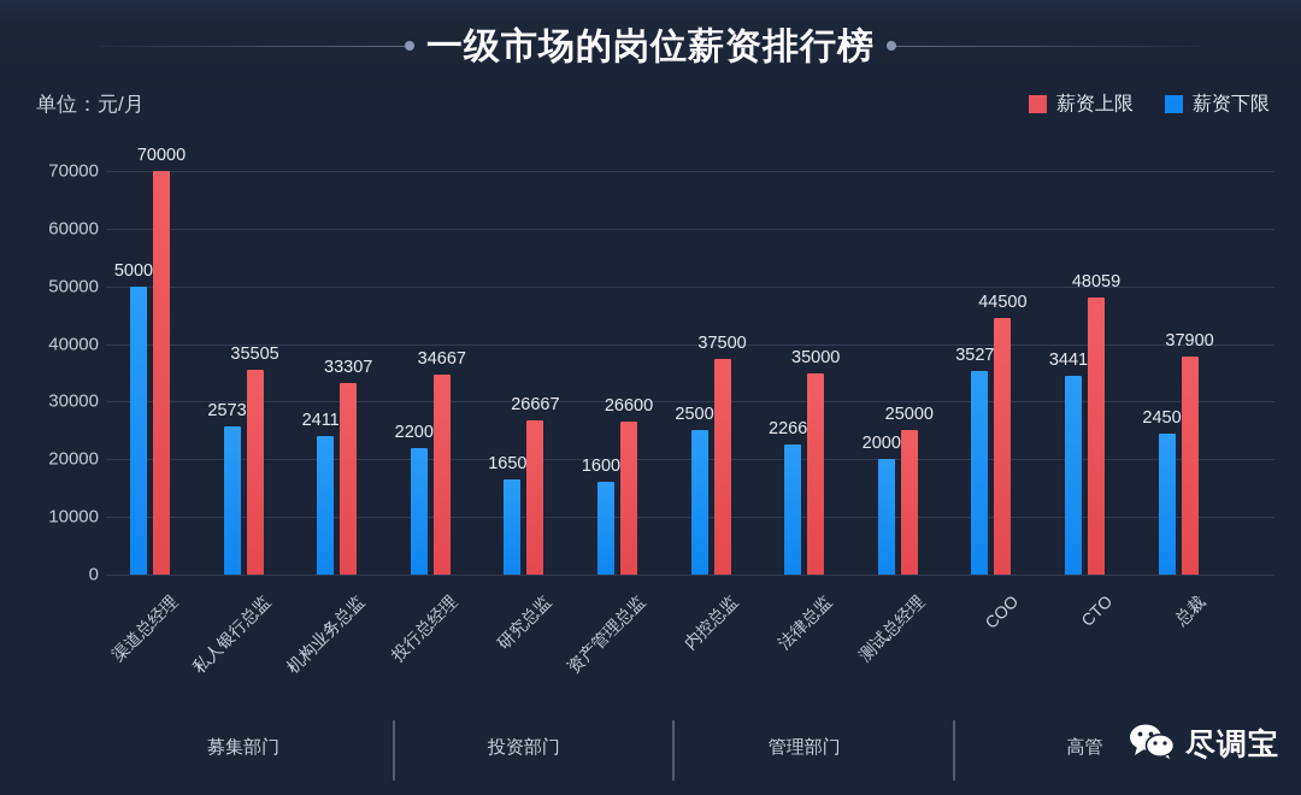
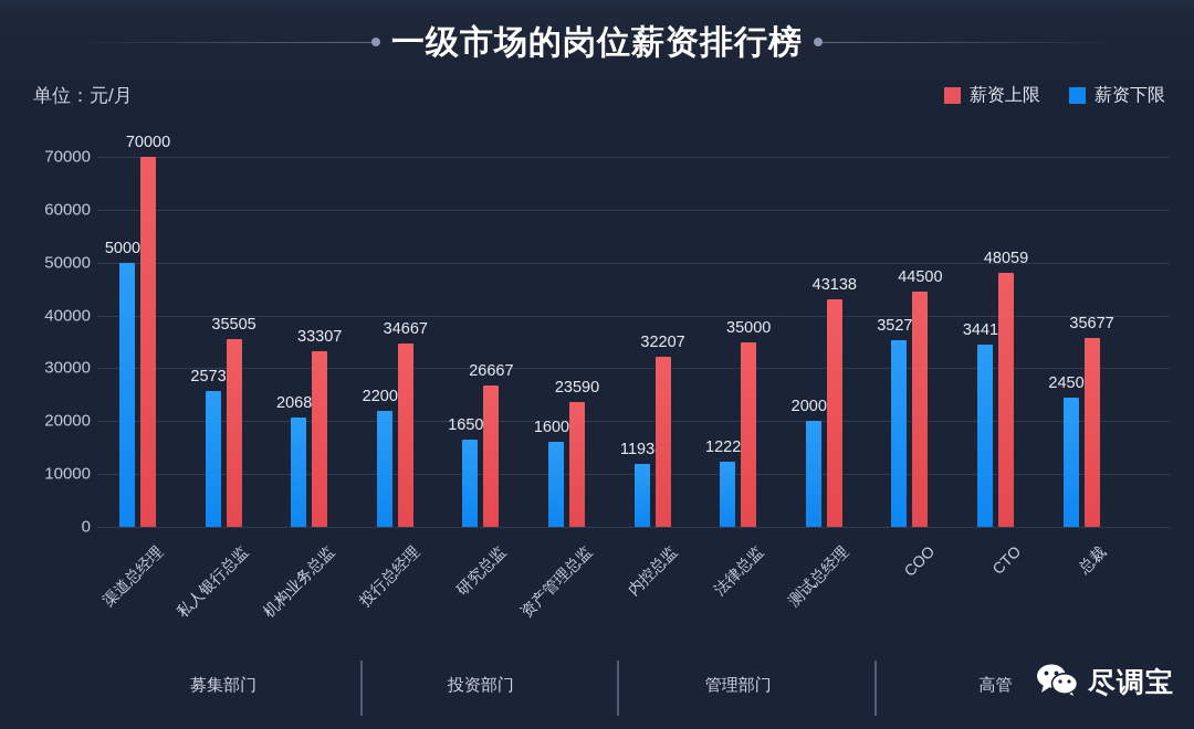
薪资下限/机构业务总监: 24115 -> 20683
薪资上限/资产管理总监: 26600 -> 23590
薪资下限/内控总监: 25000 -> 11938
薪资上限/内控总监: 37500 -> 32207
薪资下限/法律总监: 22667 -> 12229
薪资上限/测试总经理: 25000 -> 43138
薪资上限/总裁: 37900 -> 35677
